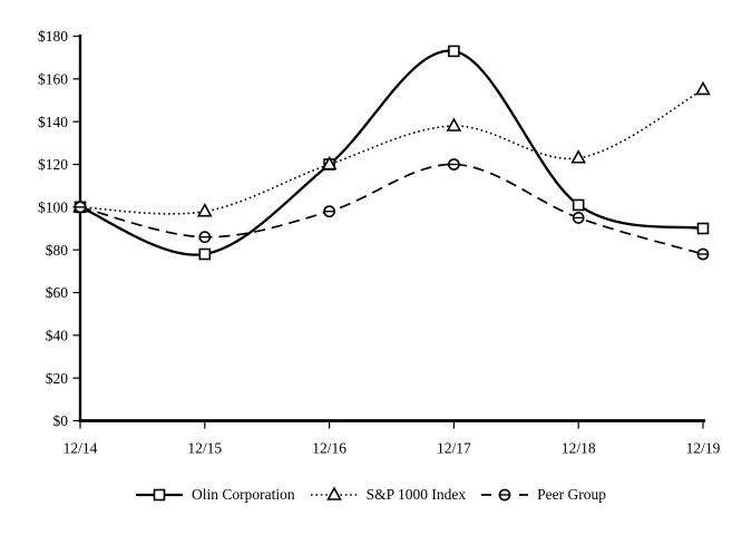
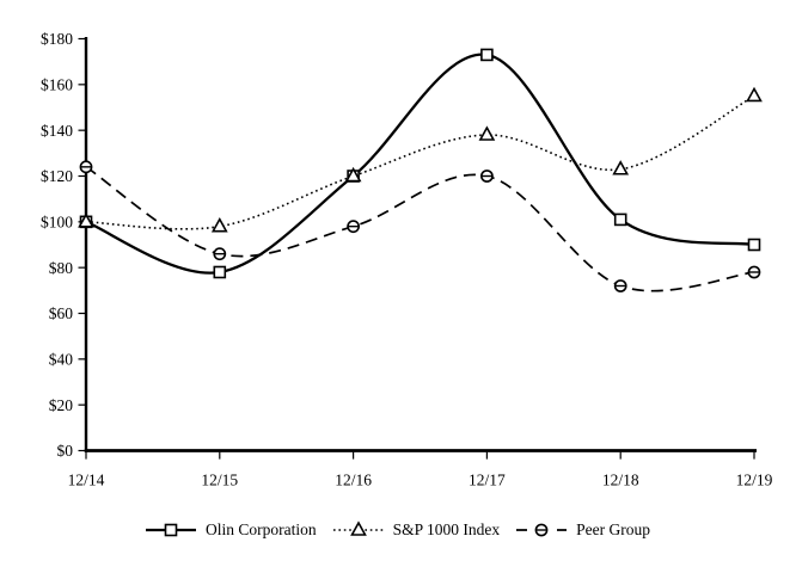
Peer Group/12/14: $100 -> $124
Peer Group/12/18: $95 -> $72
